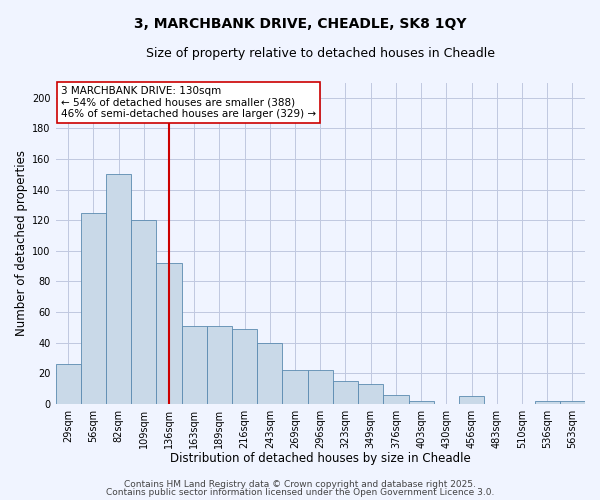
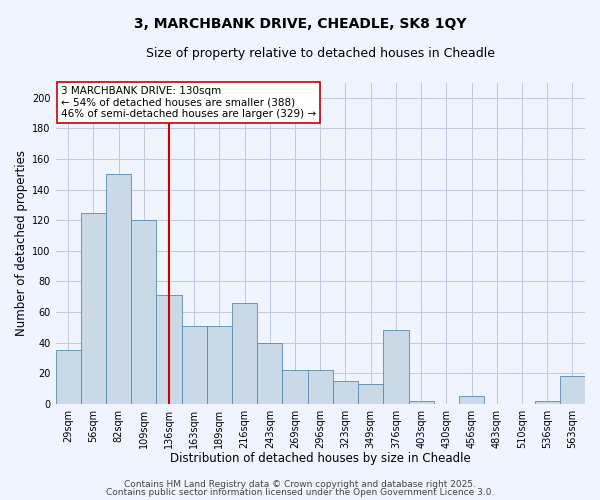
29sqm: 26 -> 35
136sqm: 92 -> 71
216sqm: 49 -> 66
376sqm: 6 -> 48
563sqm: 2 -> 18
